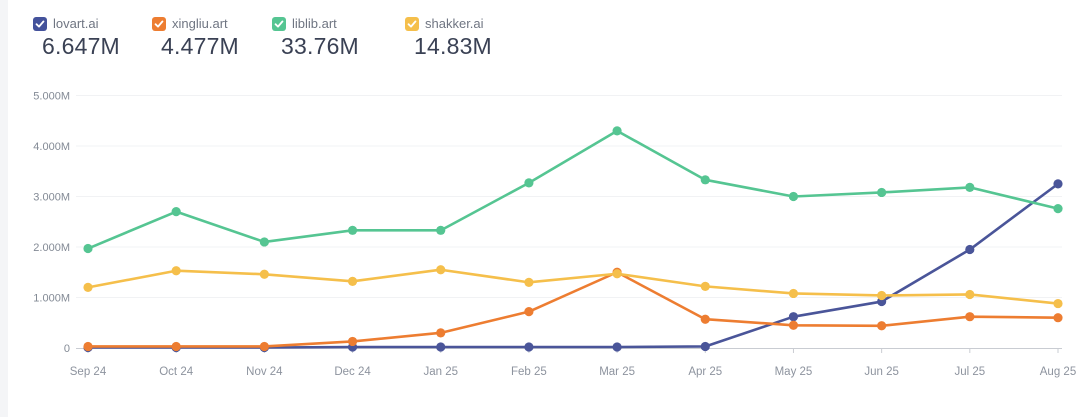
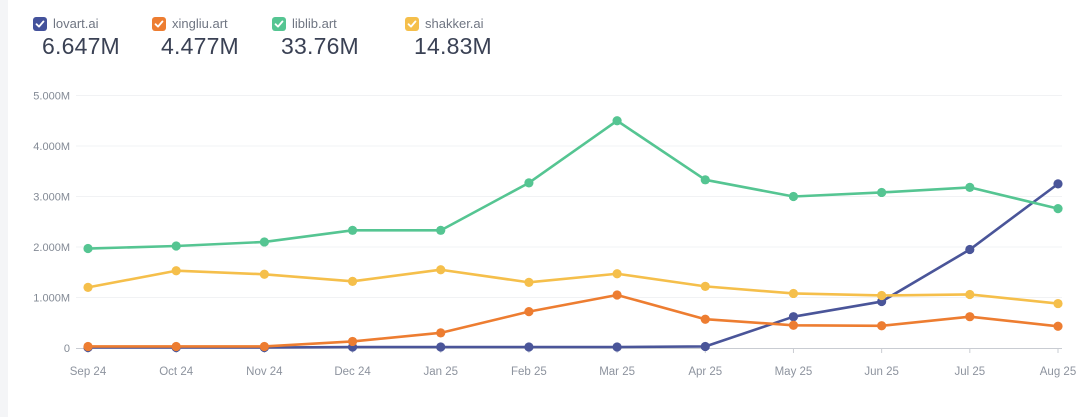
liblib.art/Oct 24: 2.7M -> 2.0M
xingliu.art/Mar 25: 1.5M -> 1.1M
liblib.art/Mar 25: 4.3M -> 4.5M
xingliu.art/Aug 25: 0.6M -> 0.4M
